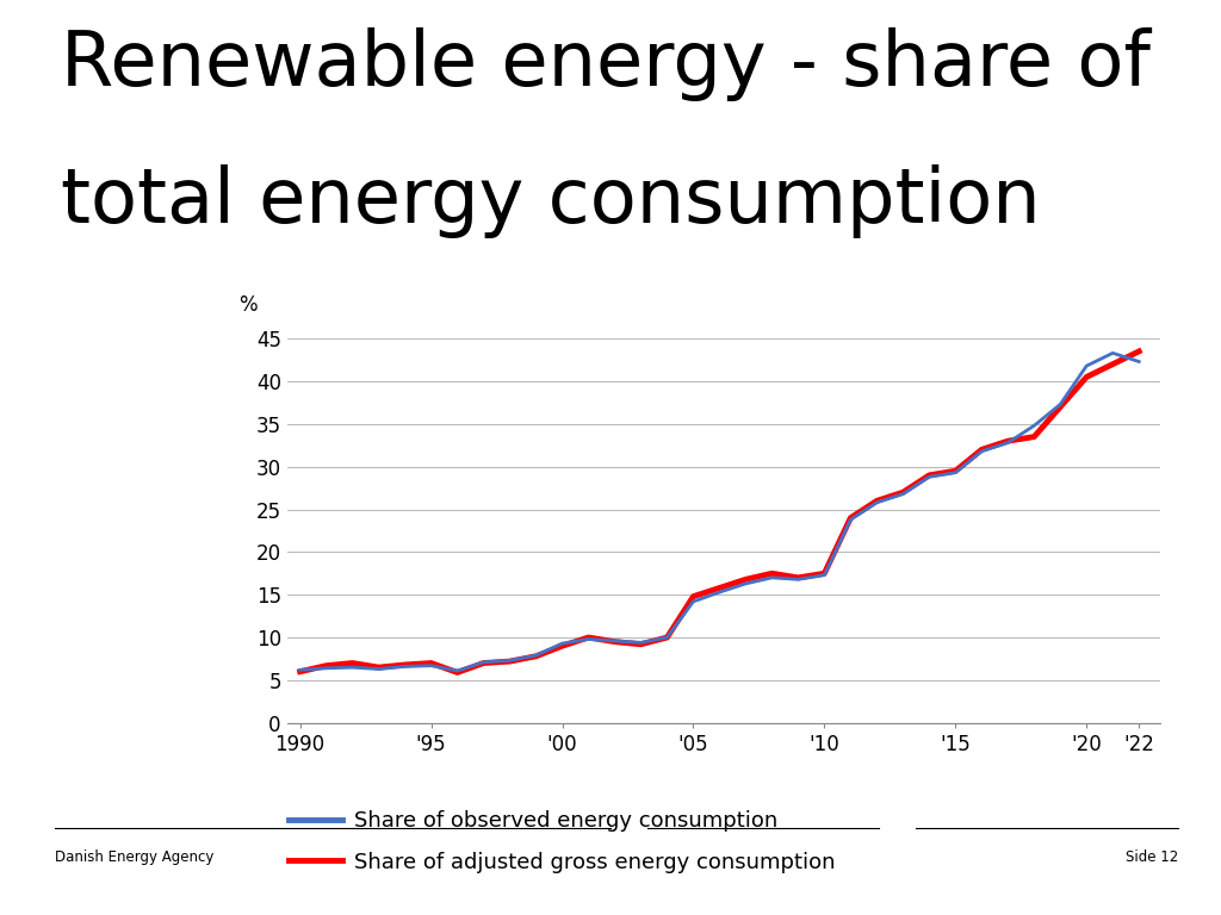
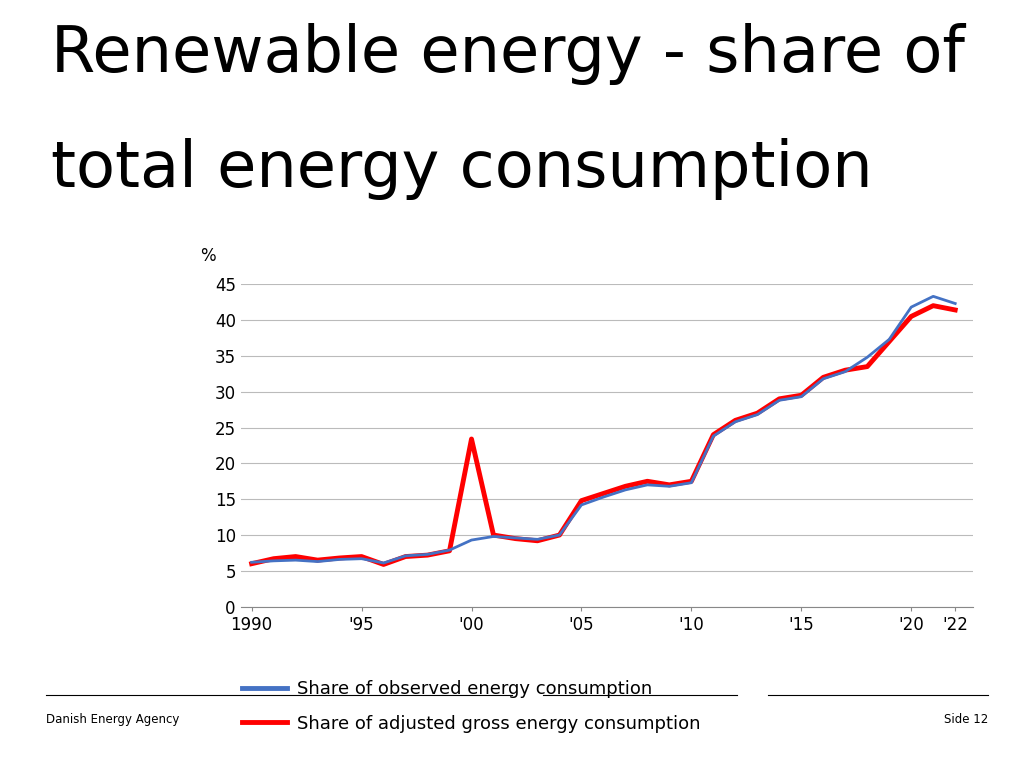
Share of adjusted gross energy consumption/'00: 9.0 -> 23.4
Share of adjusted gross energy consumption/'22: 43.5 -> 41.4
